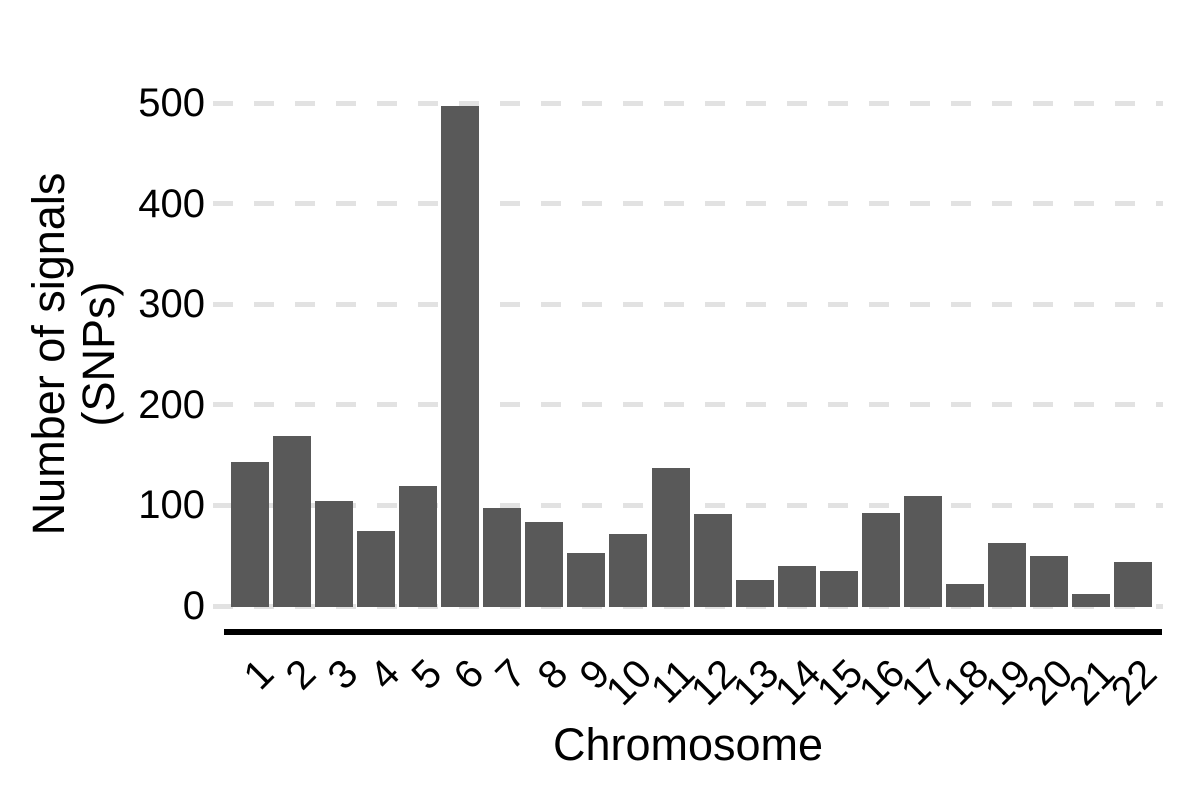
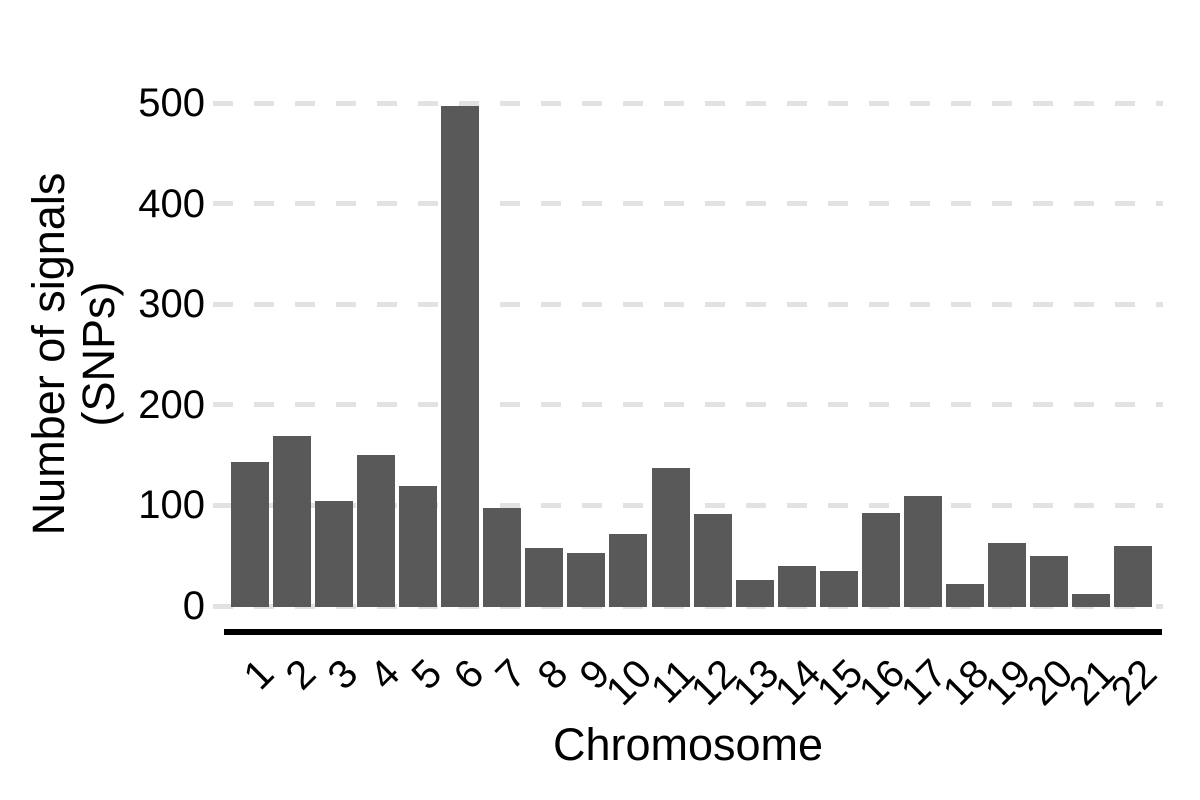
4: 76 -> 151
8: 84 -> 59
22: 45 -> 61
